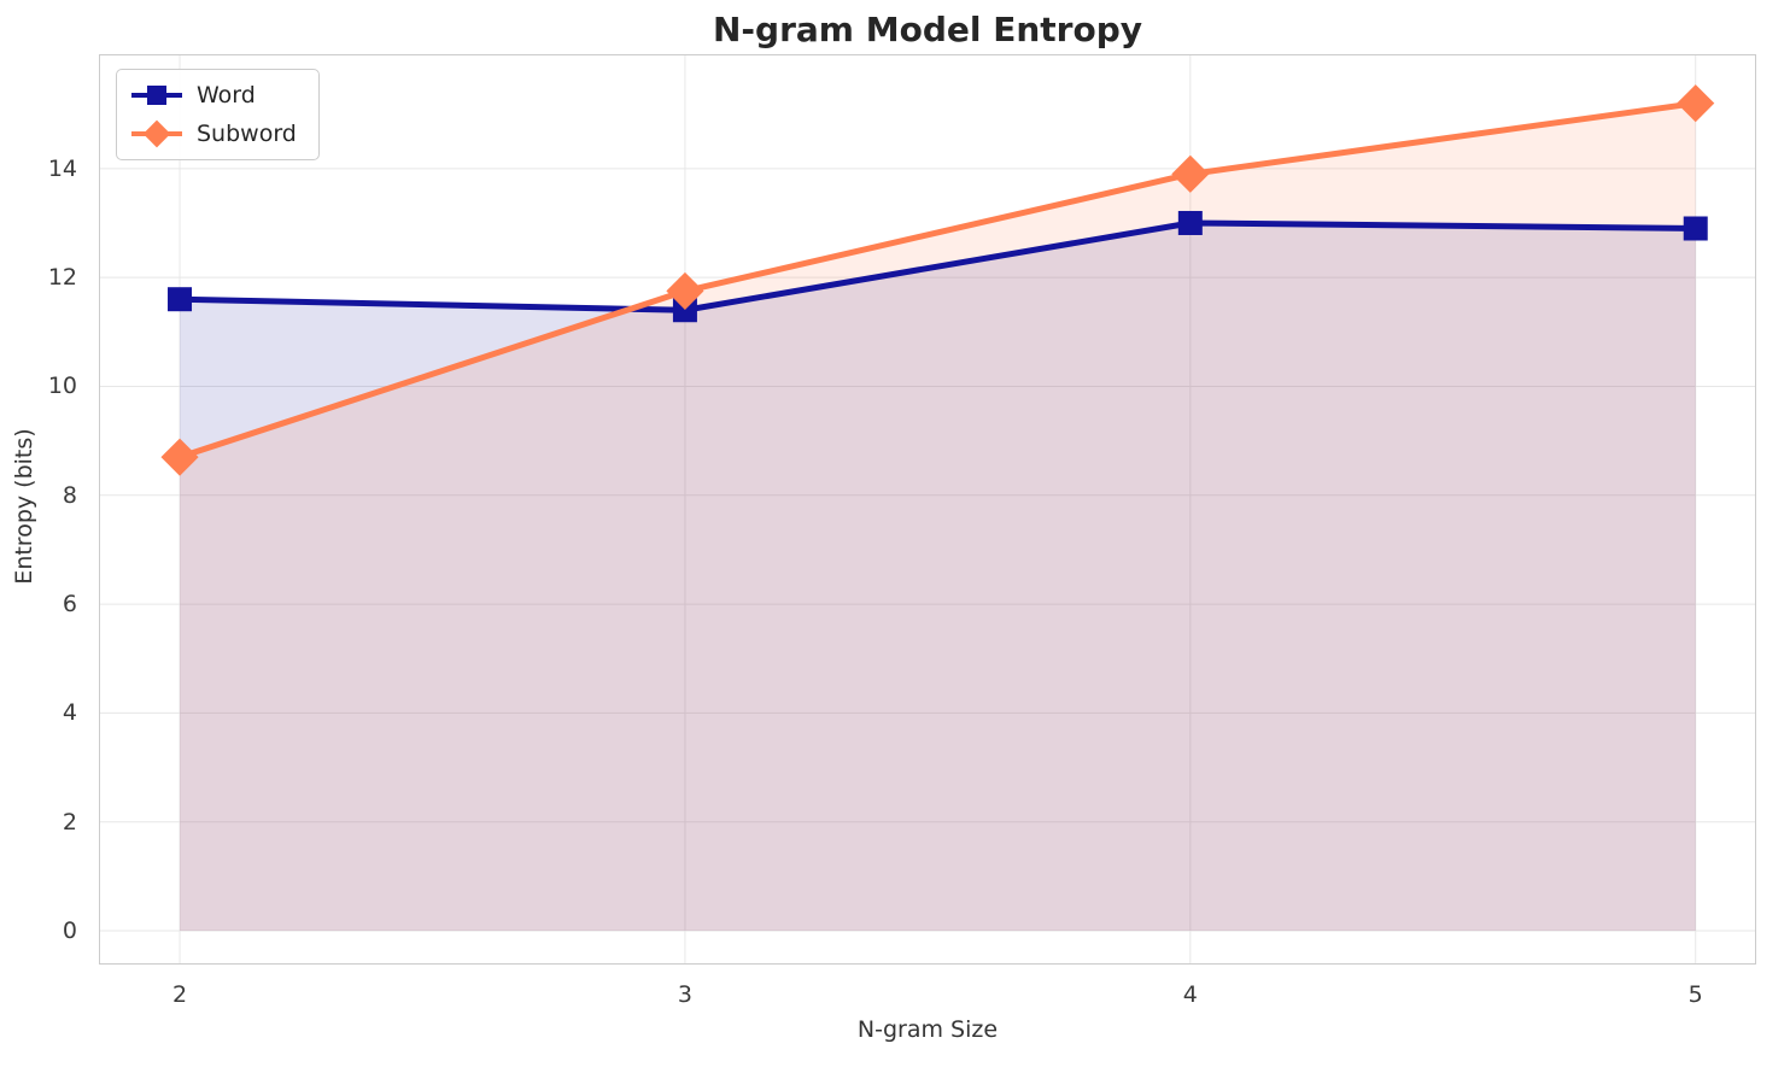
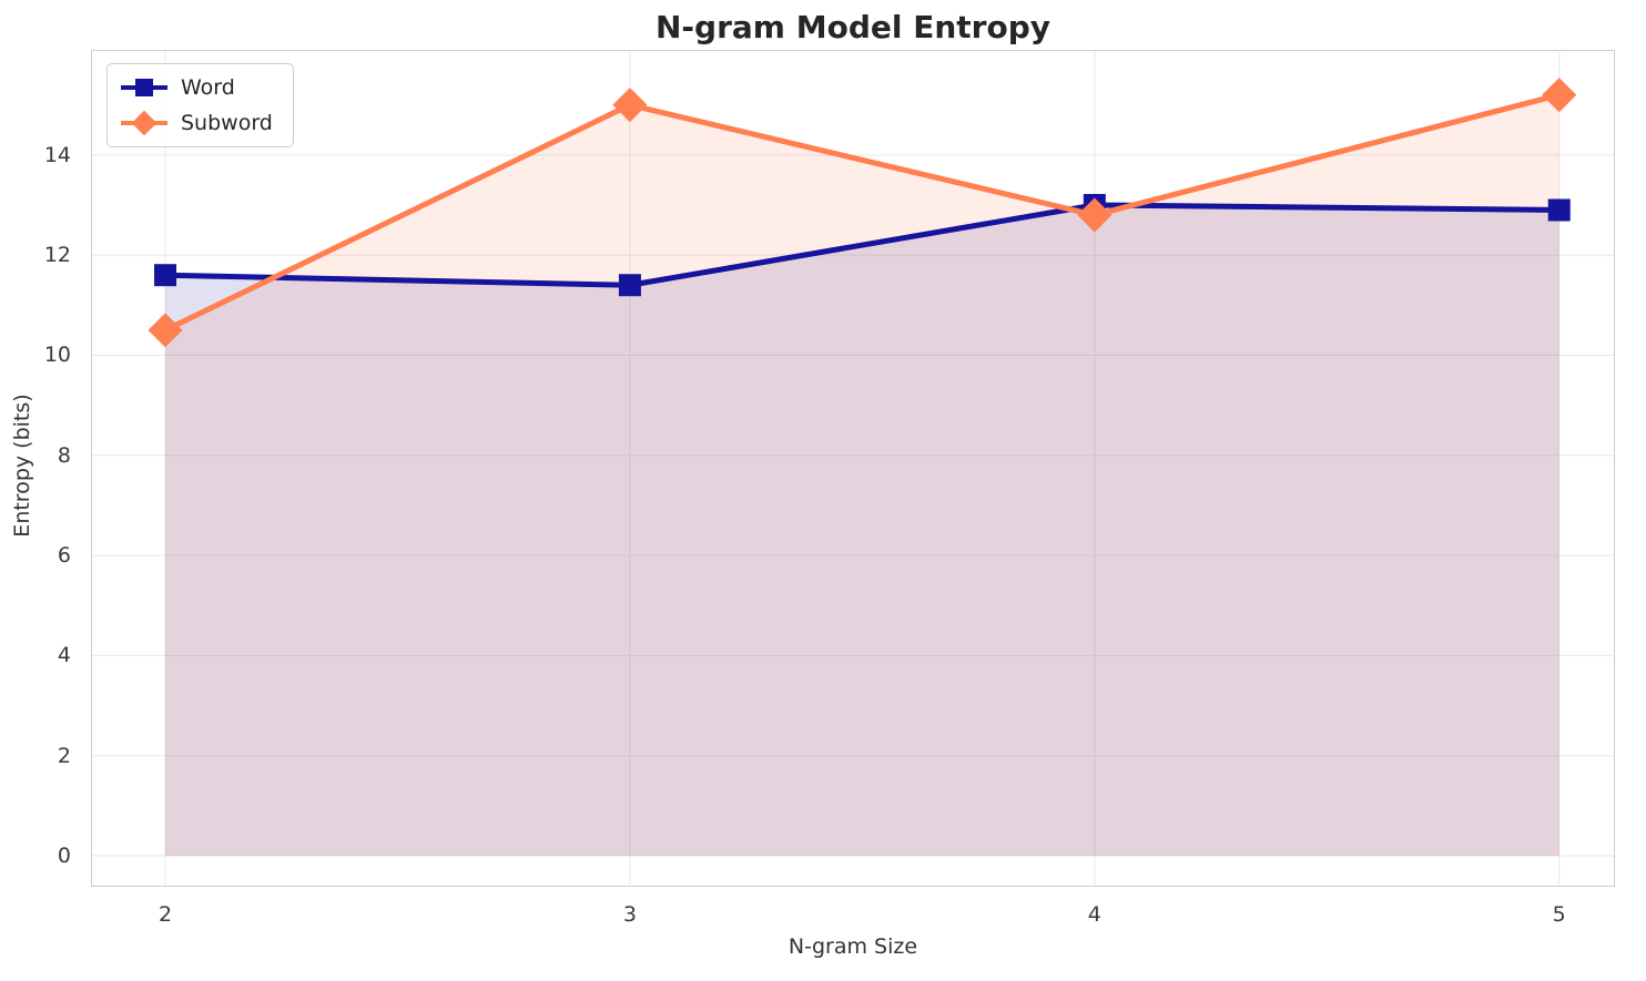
Subword/2: 8.7 -> 10.5
Subword/3: 11.8 -> 15.0
Subword/4: 13.9 -> 12.8
